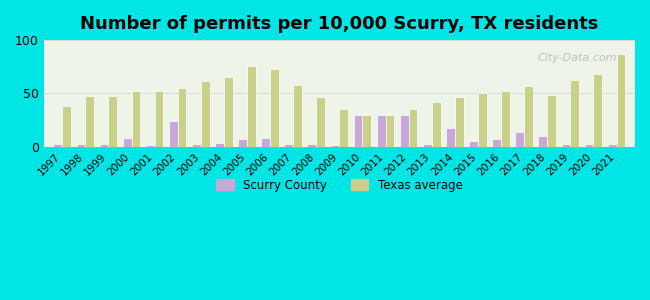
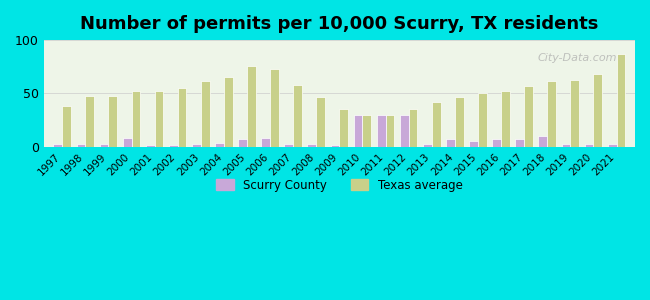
Scurry County/2002: 24 -> 2
Scurry County/2014: 18 -> 7
Scurry County/2017: 14 -> 7
Texas average/2018: 49 -> 62
